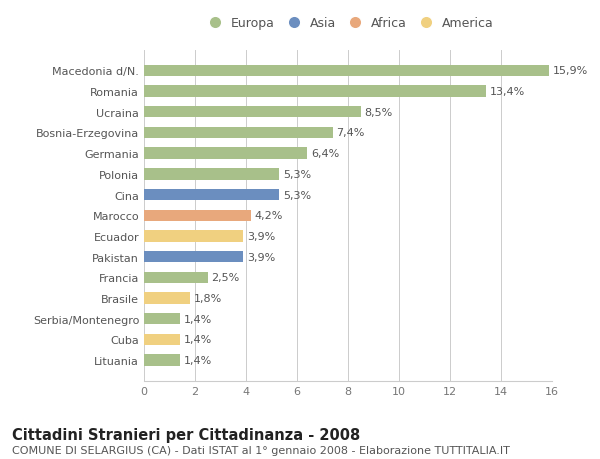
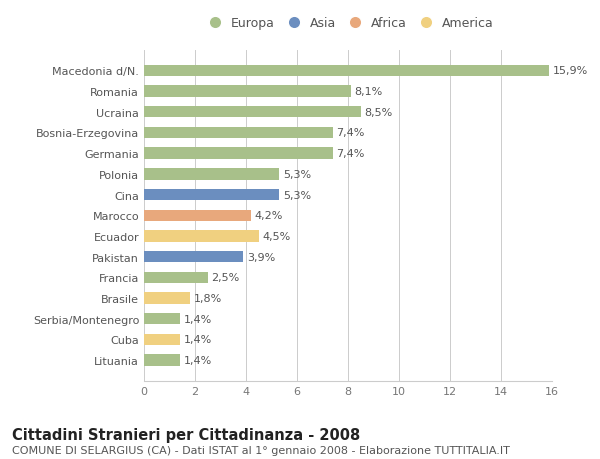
Romania: 13,4% -> 8,1%
Germania: 6,4% -> 7,4%
Ecuador: 3,9% -> 4,5%
